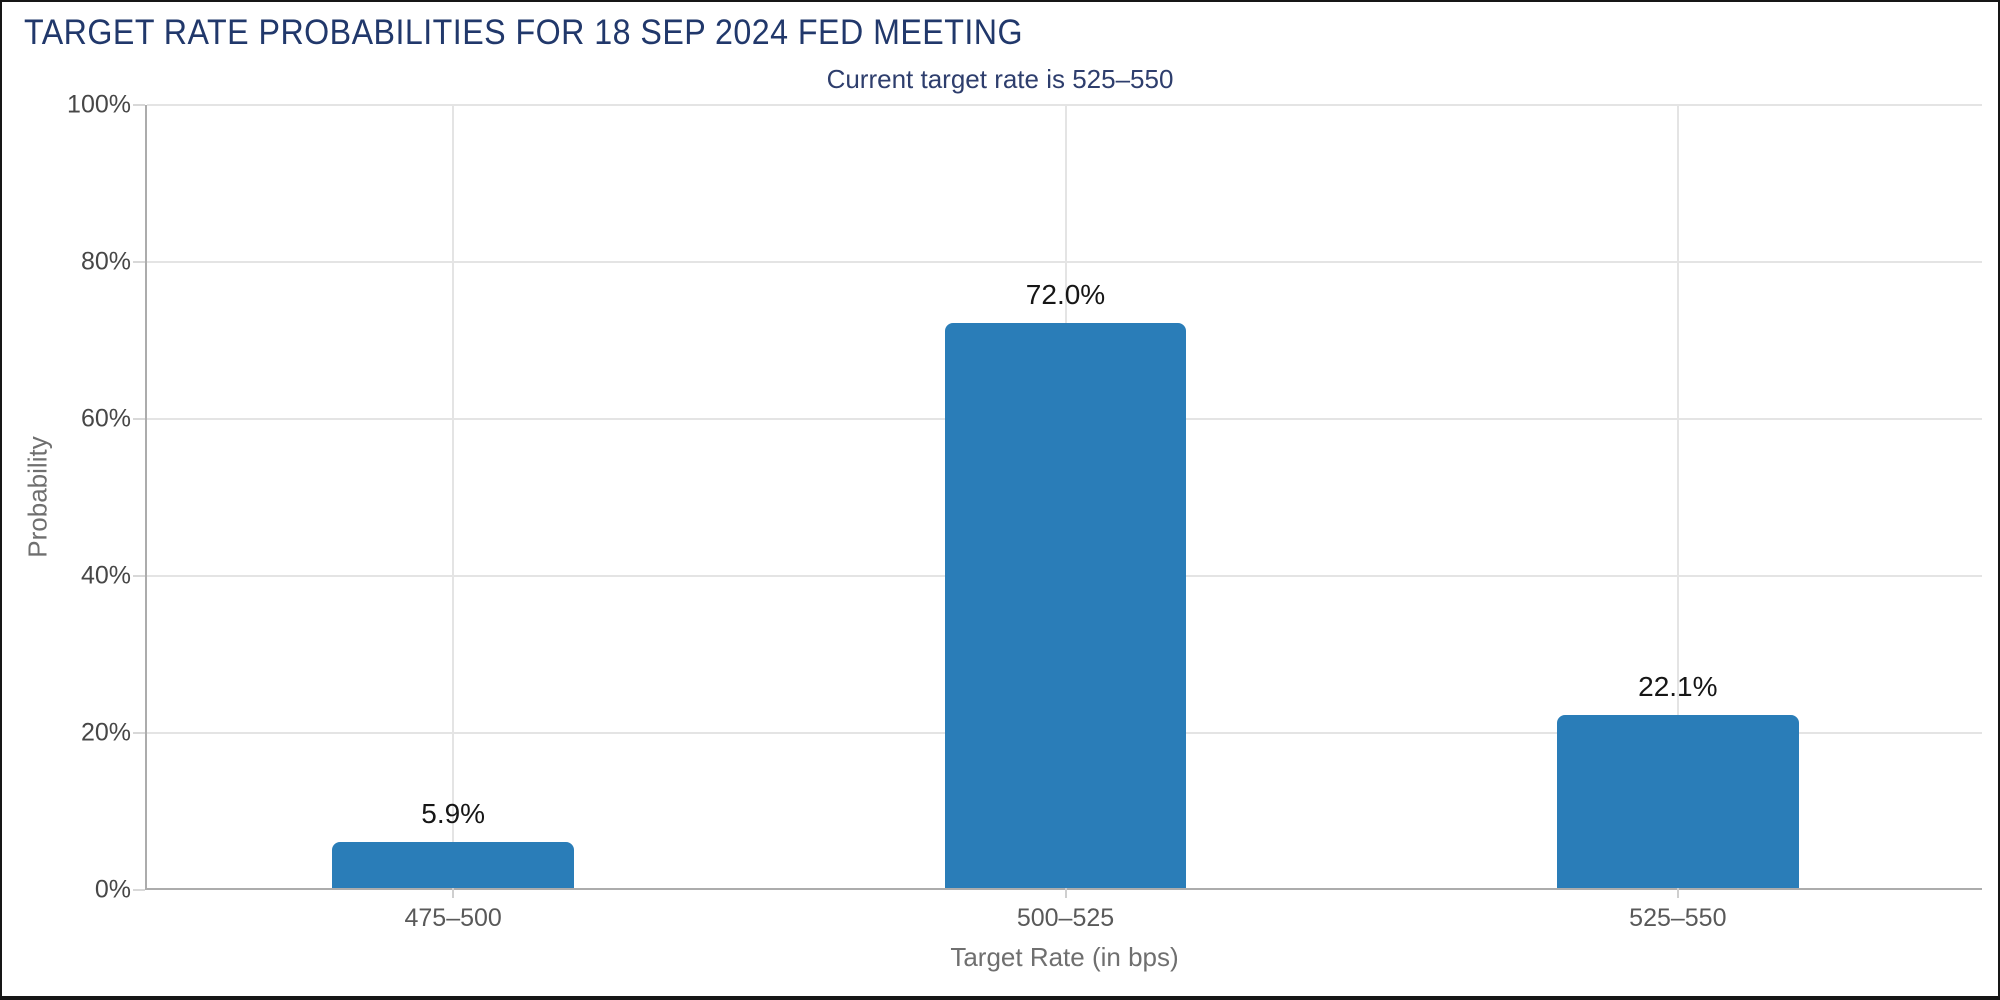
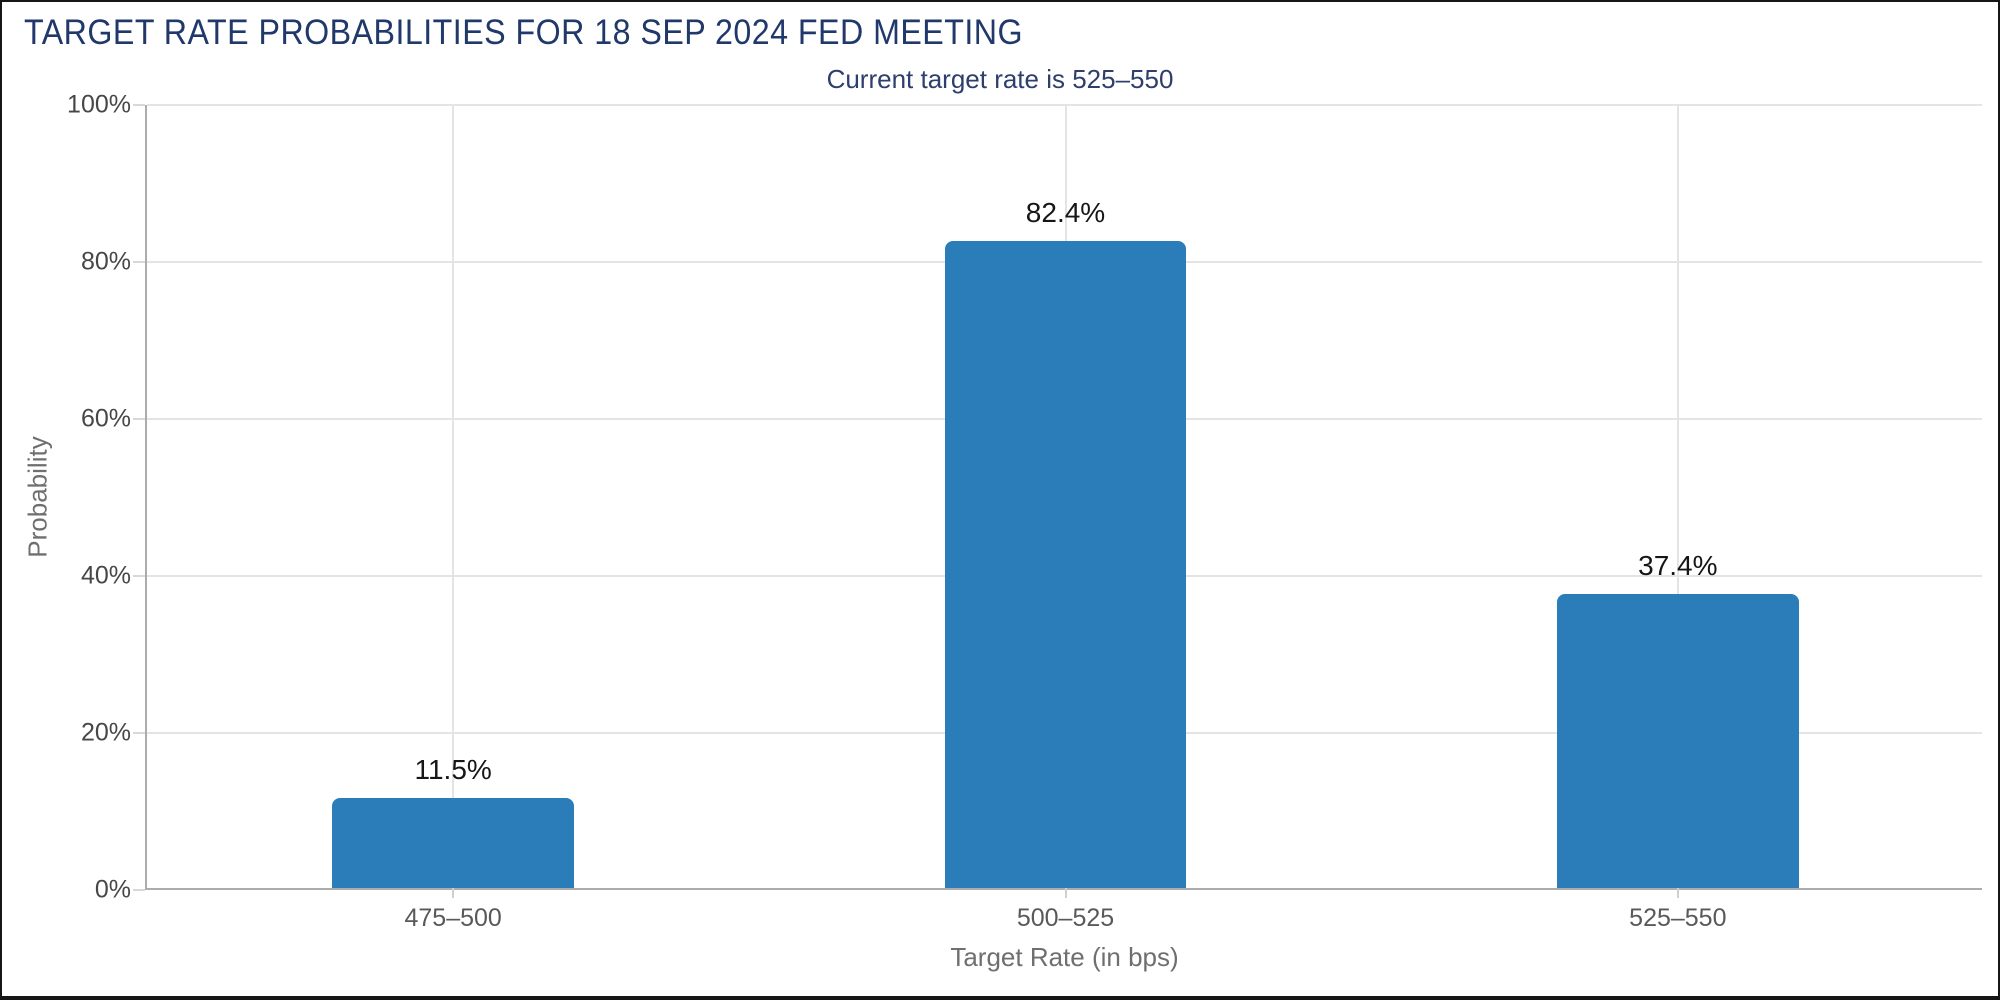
475–500: 5.9% -> 11.5%
500–525: 72.0% -> 82.4%
525–550: 22.1% -> 37.4%
